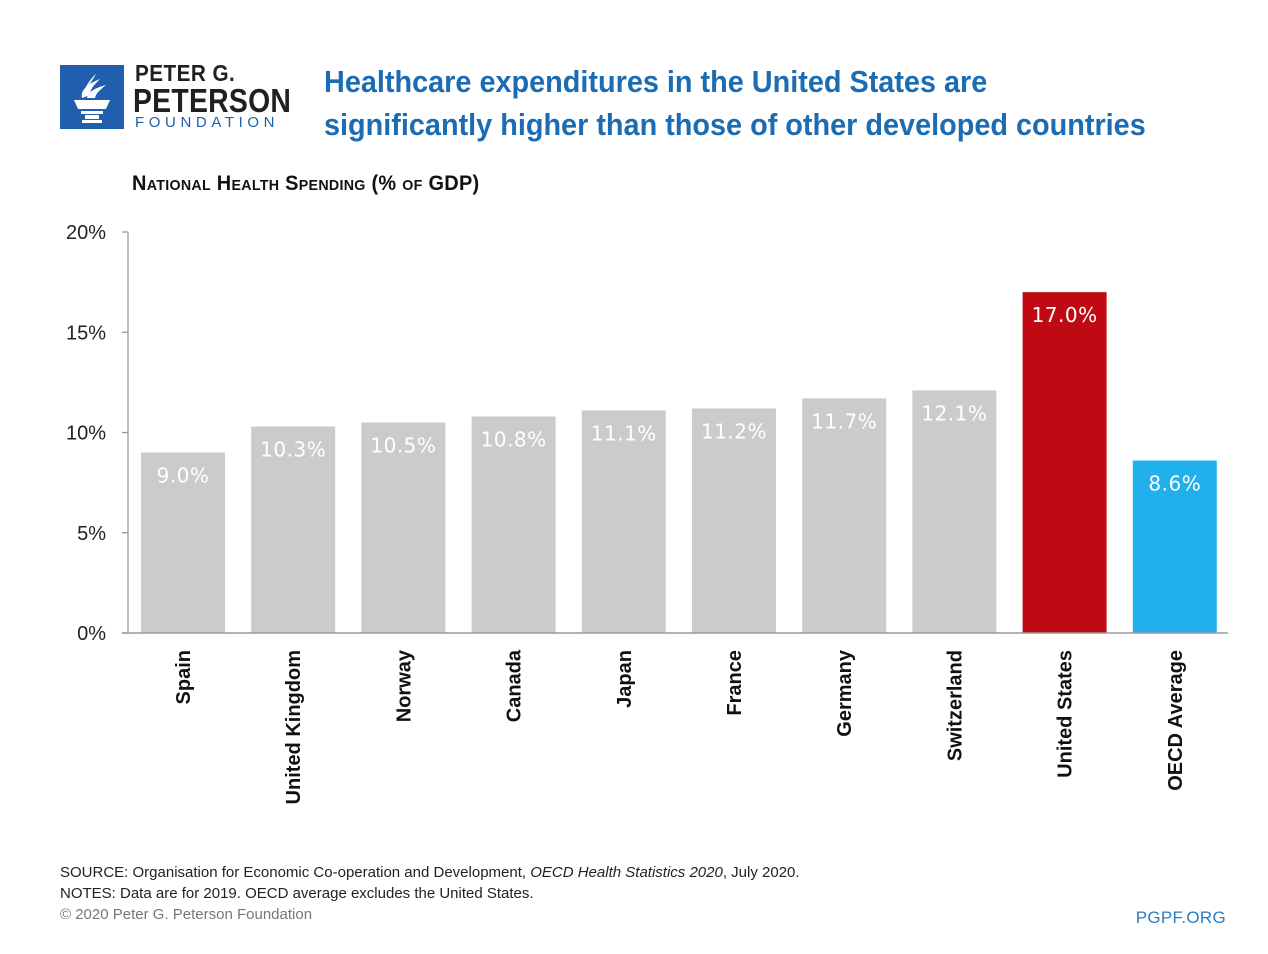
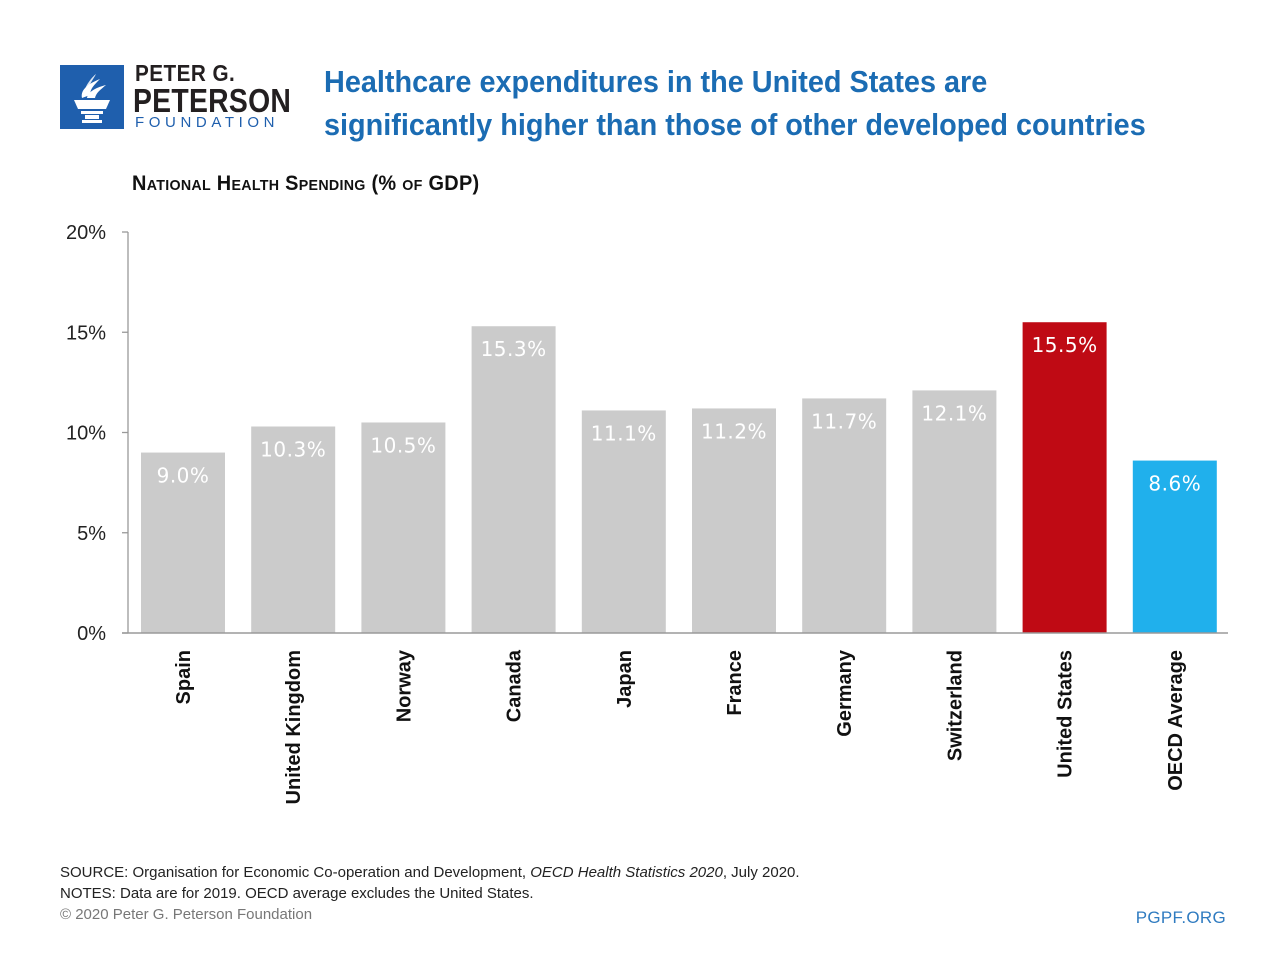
Canada: 10.8% -> 15.3%
United States: 17.0% -> 15.5%
